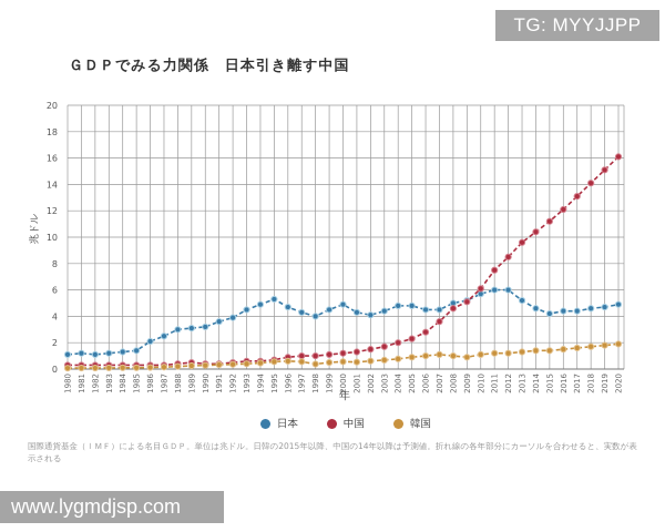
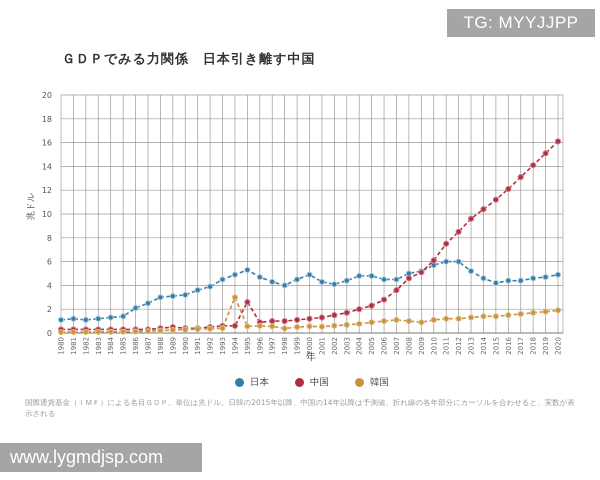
韓国/1994: 0.5 -> 3.0
中国/1995: 0.7 -> 2.6
